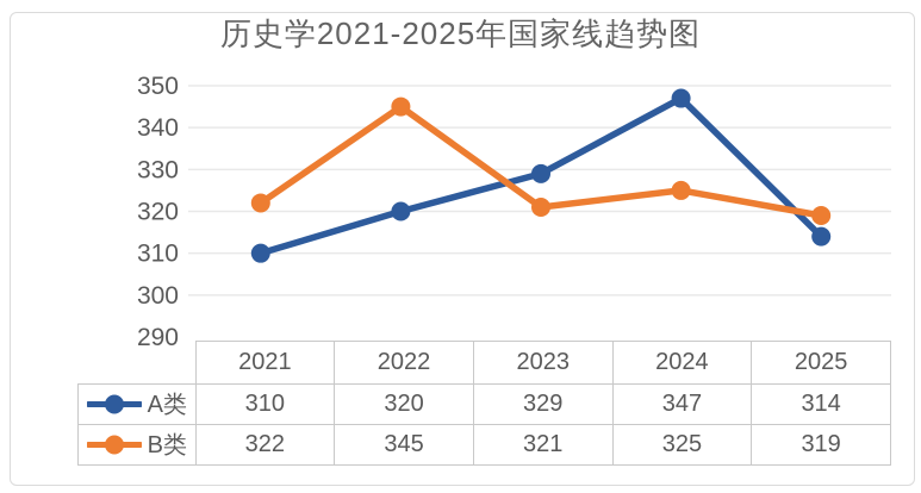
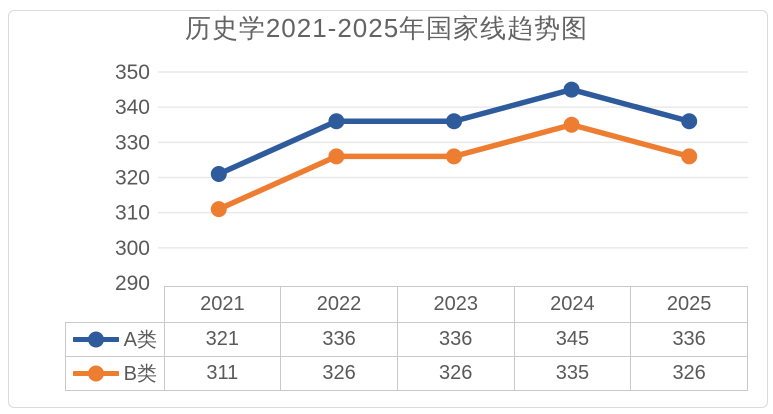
A类/2021: 310 -> 321
B类/2021: 322 -> 311
A类/2022: 320 -> 336
B类/2022: 345 -> 326
A类/2023: 329 -> 336
B类/2023: 321 -> 326
A类/2024: 347 -> 345
B类/2024: 325 -> 335
A类/2025: 314 -> 336
B类/2025: 319 -> 326
